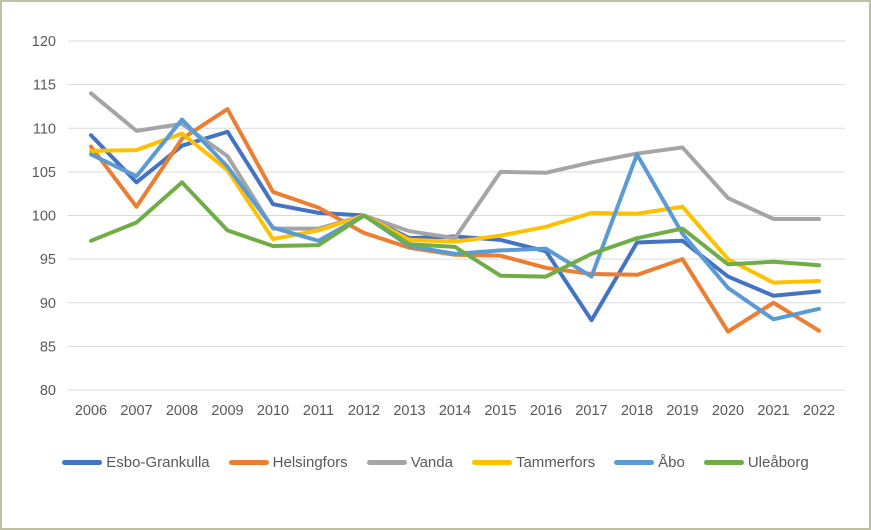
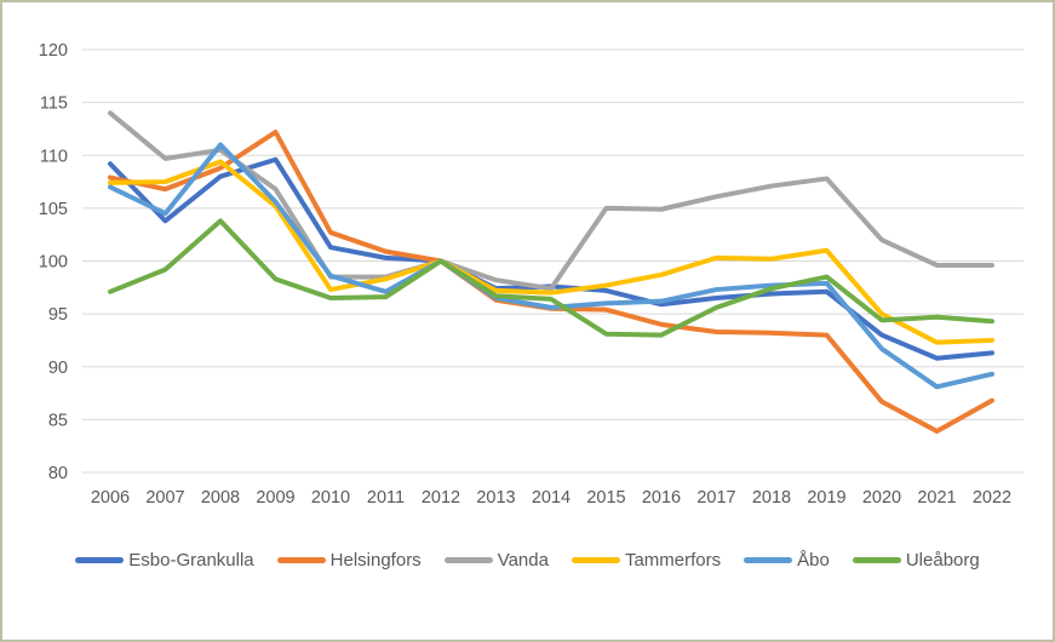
Helsingfors/2007: 101 -> 107
Helsingfors/2012: 98 -> 100
Esbo-Grankulla/2017: 88 -> 96
Åbo/2017: 93 -> 97
Åbo/2018: 107 -> 98
Helsingfors/2019: 95 -> 93
Helsingfors/2021: 90 -> 84
